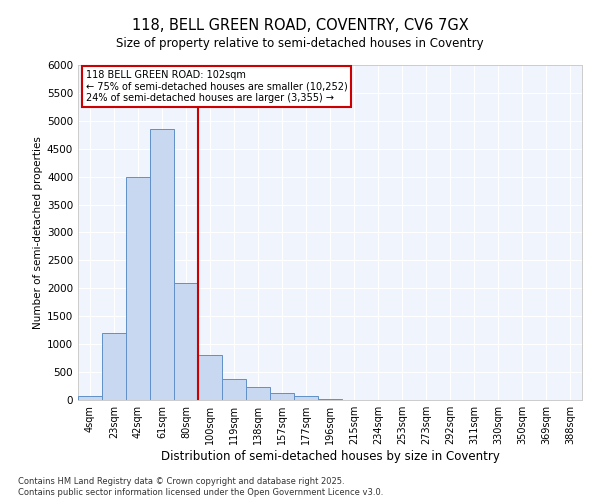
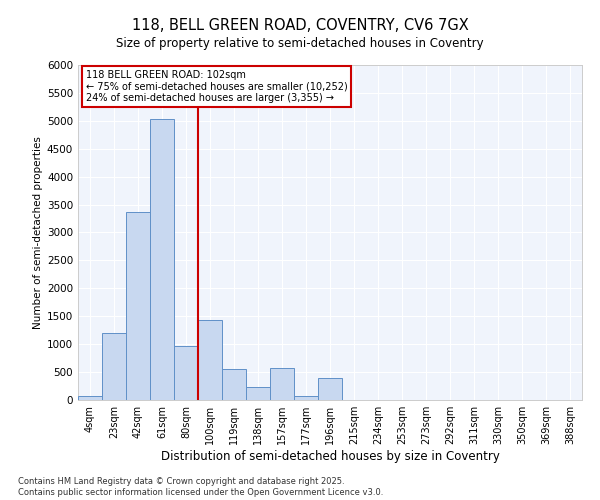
42sqm: 4000 -> 3360
61sqm: 4850 -> 5040
80sqm: 2100 -> 960
100sqm: 800 -> 1440
119sqm: 380 -> 560
157sqm: 120 -> 580
196sqm: 20 -> 400
